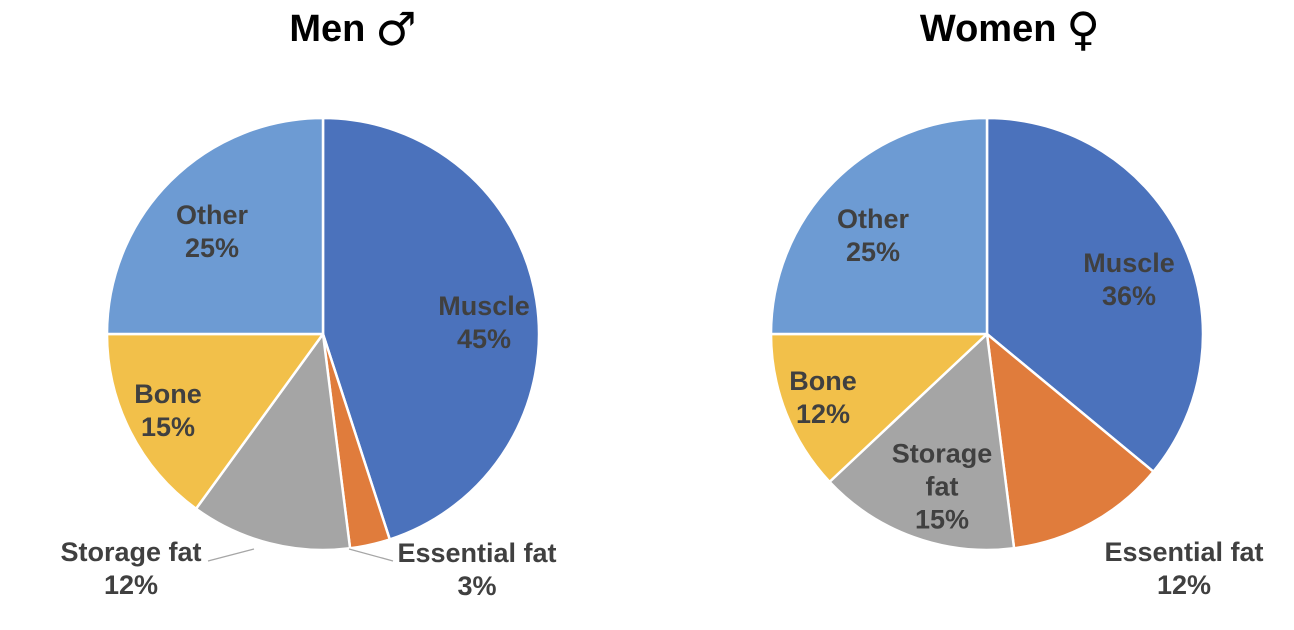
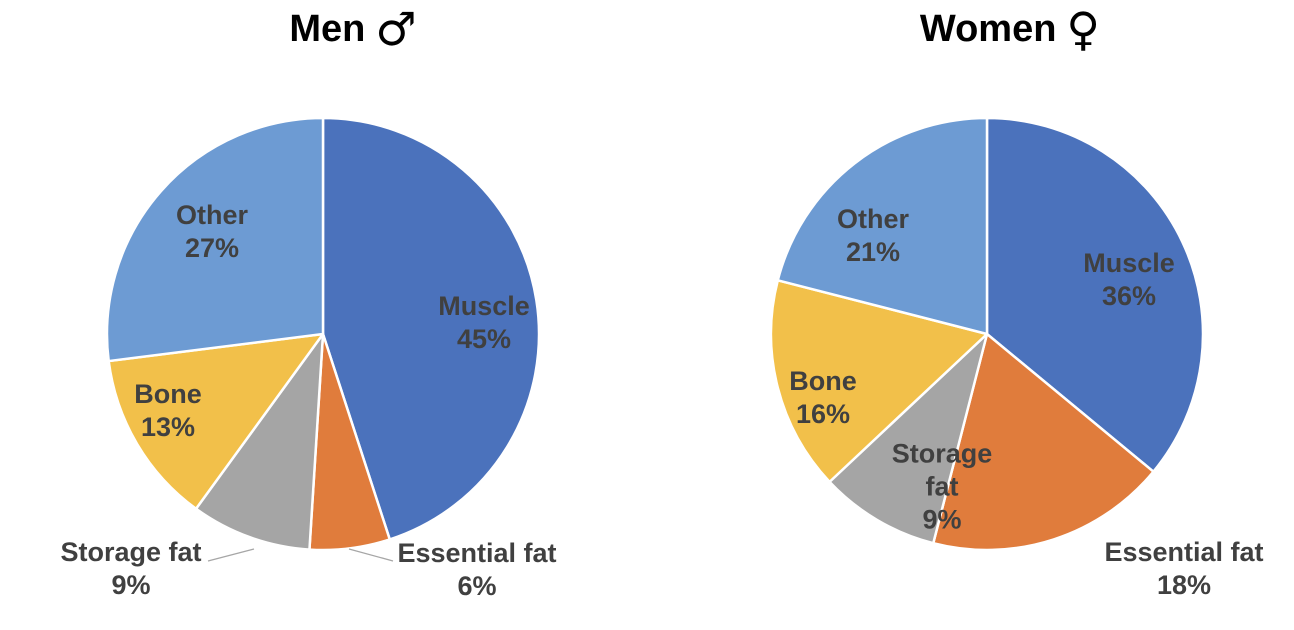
Men/Essential fat: 3% -> 6%
Men/Storage fat: 12% -> 9%
Men/Bone: 15% -> 13%
Men/Other: 25% -> 27%
Women/Essential fat: 12% -> 18%
Women/Storage fat: 15% -> 9%
Women/Bone: 12% -> 16%
Women/Other: 25% -> 21%
